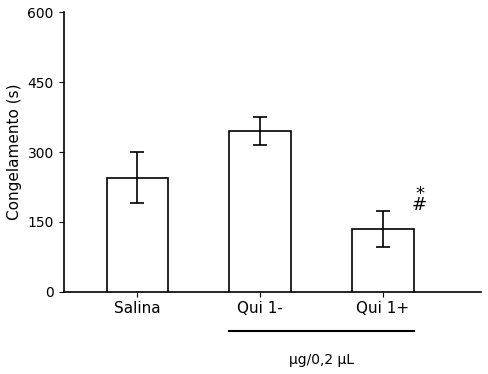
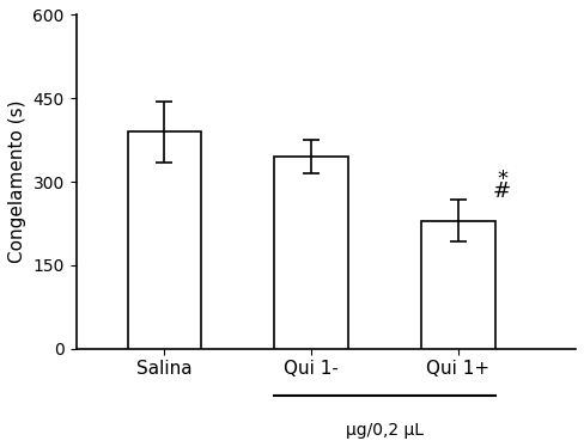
Salina: 245 -> 390
Qui 1+: 135 -> 230
